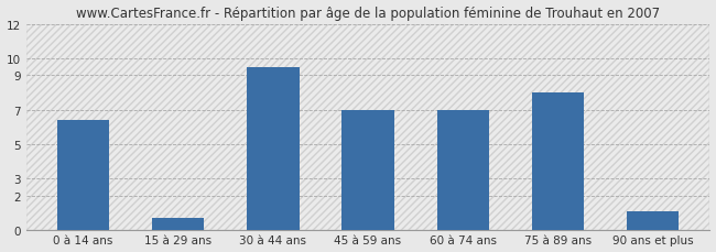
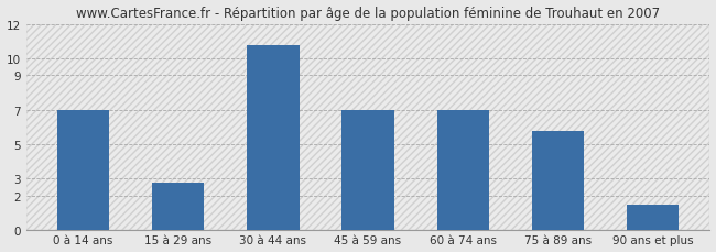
0 à 14 ans: 6.4 -> 7.0
15 à 29 ans: 0.7 -> 2.8
30 à 44 ans: 9.5 -> 10.8
75 à 89 ans: 8.0 -> 5.8
90 ans et plus: 1.1 -> 1.5
